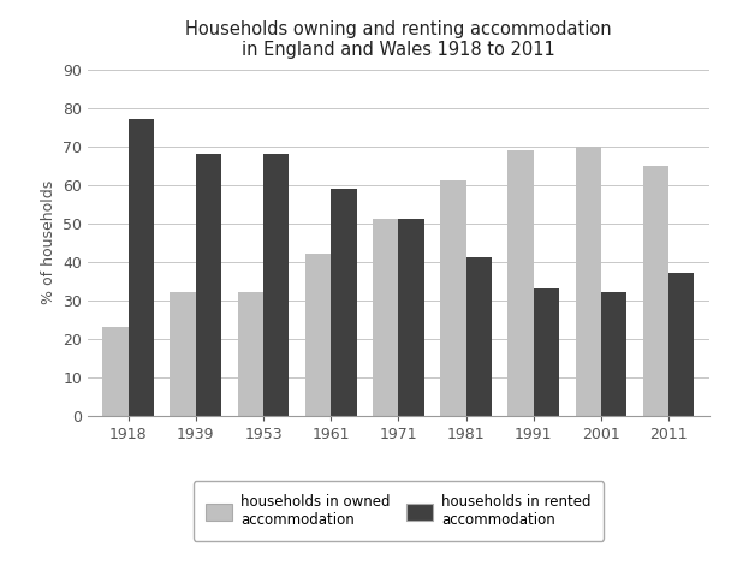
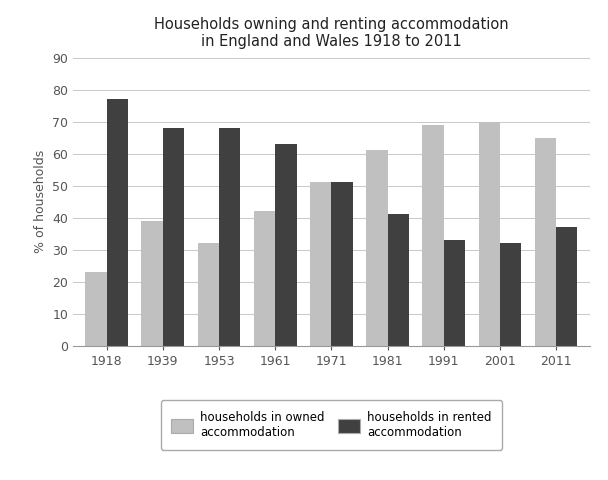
households in owned accommodation/1939: 32 -> 39
households in rented accommodation/1961: 59 -> 63
